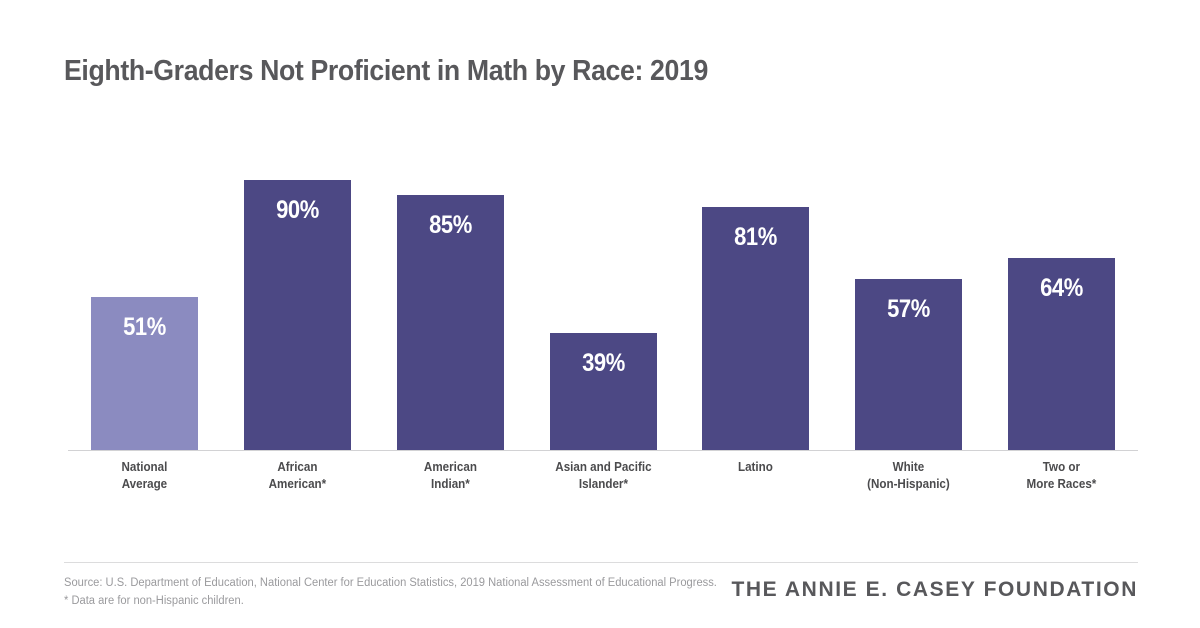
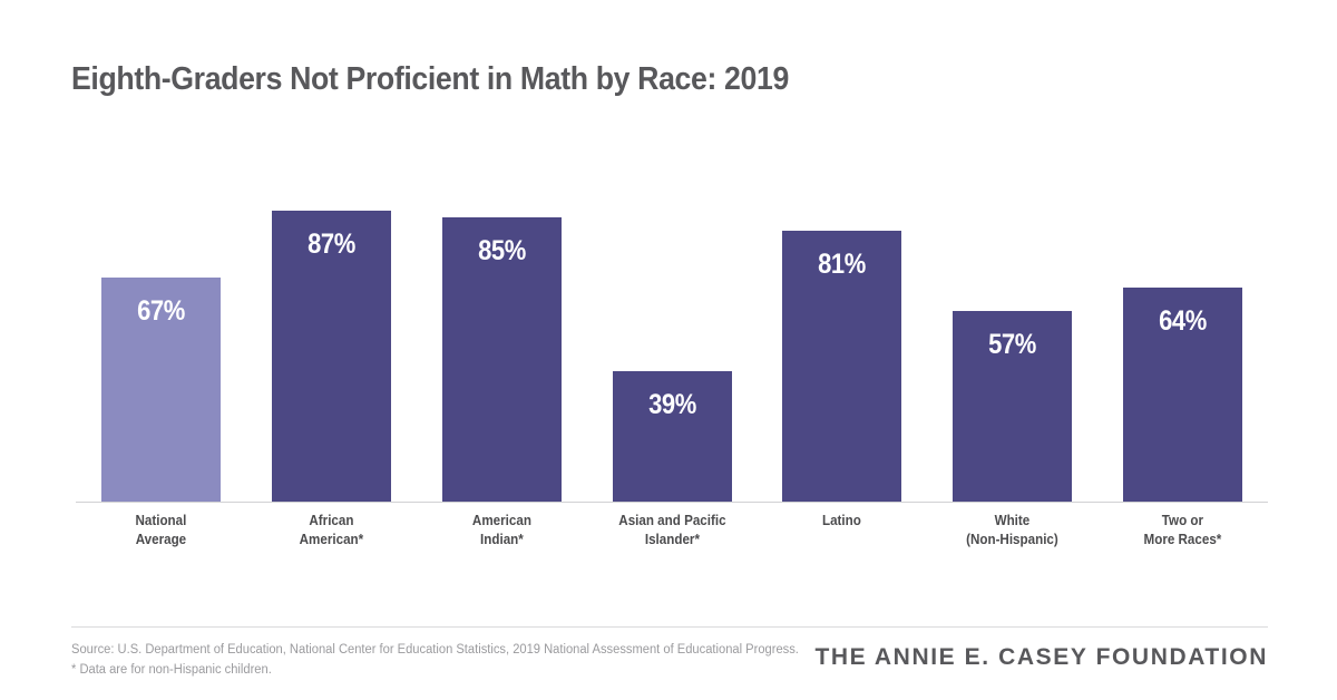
National Average: 51% -> 67%
African American*: 90% -> 87%
